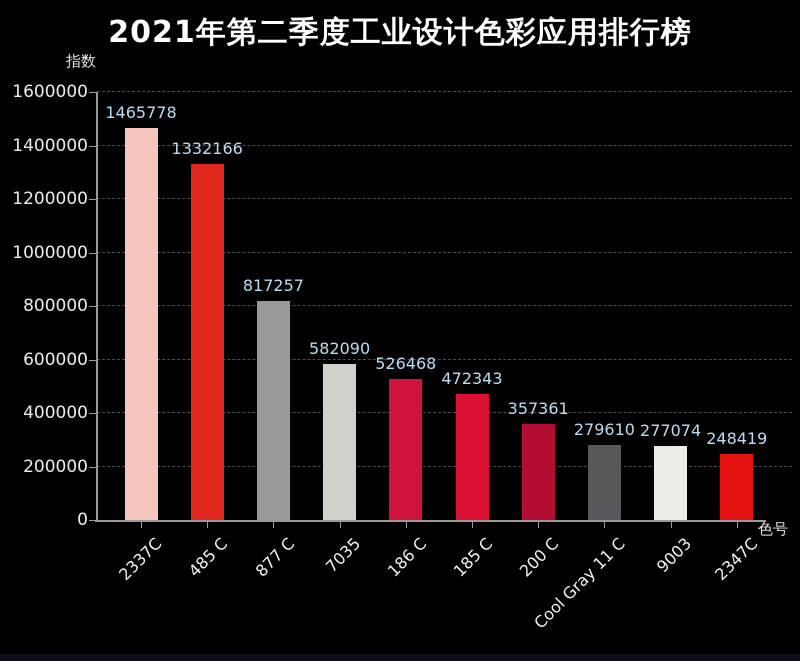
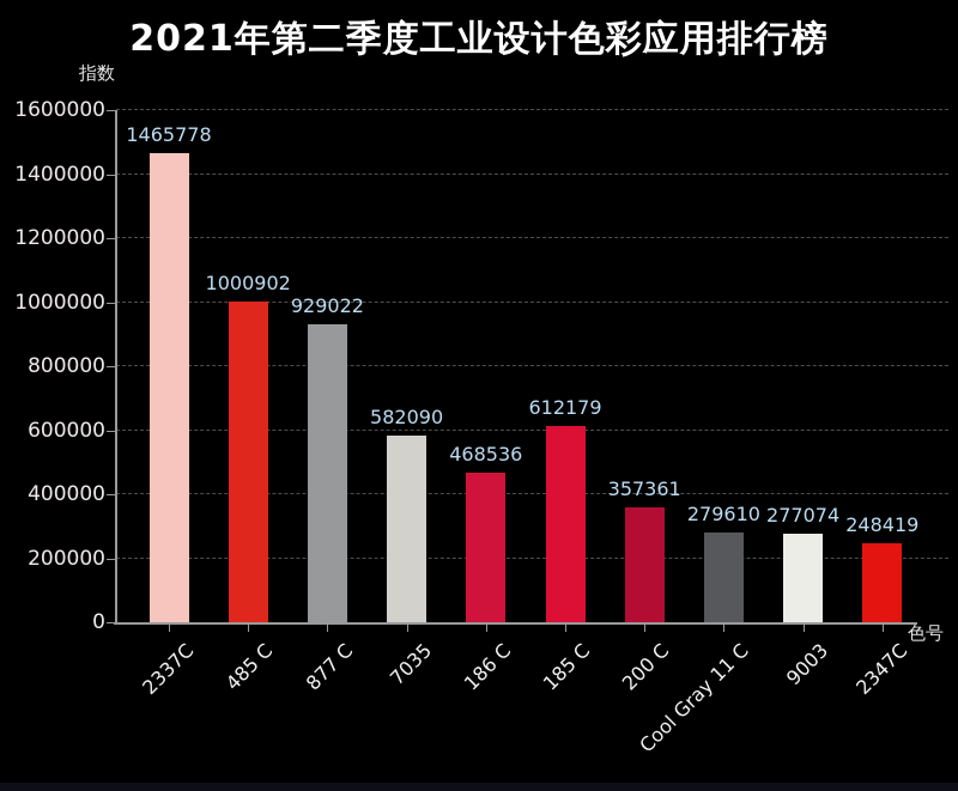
485 C: 1332166 -> 1000902
877 C: 817257 -> 929022
186 C: 526468 -> 468536
185 C: 472343 -> 612179
